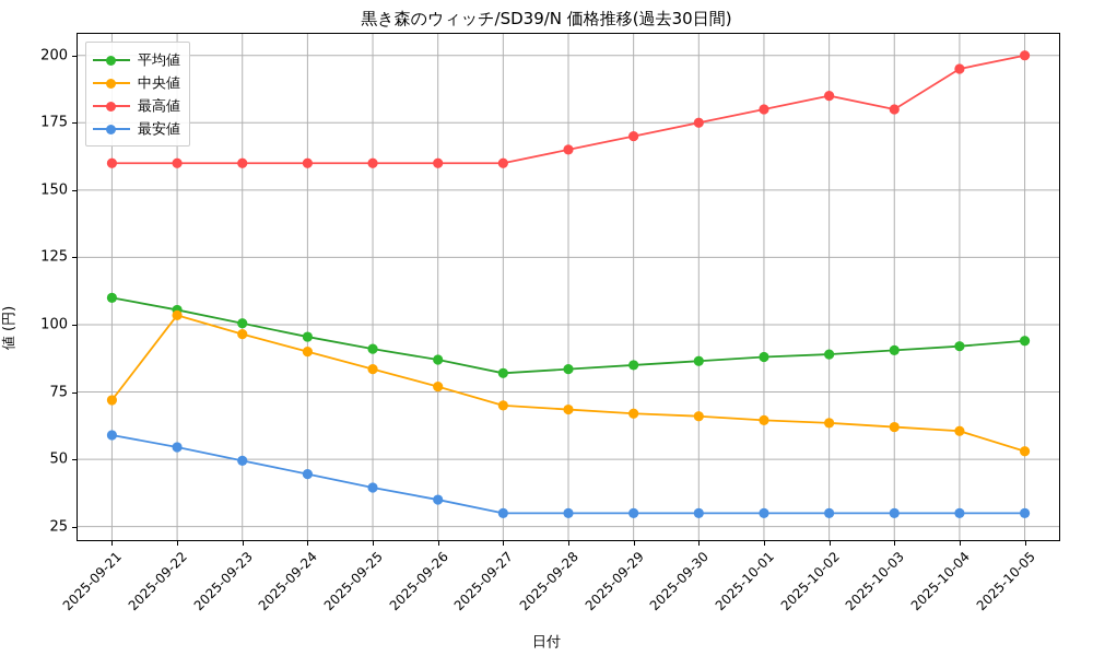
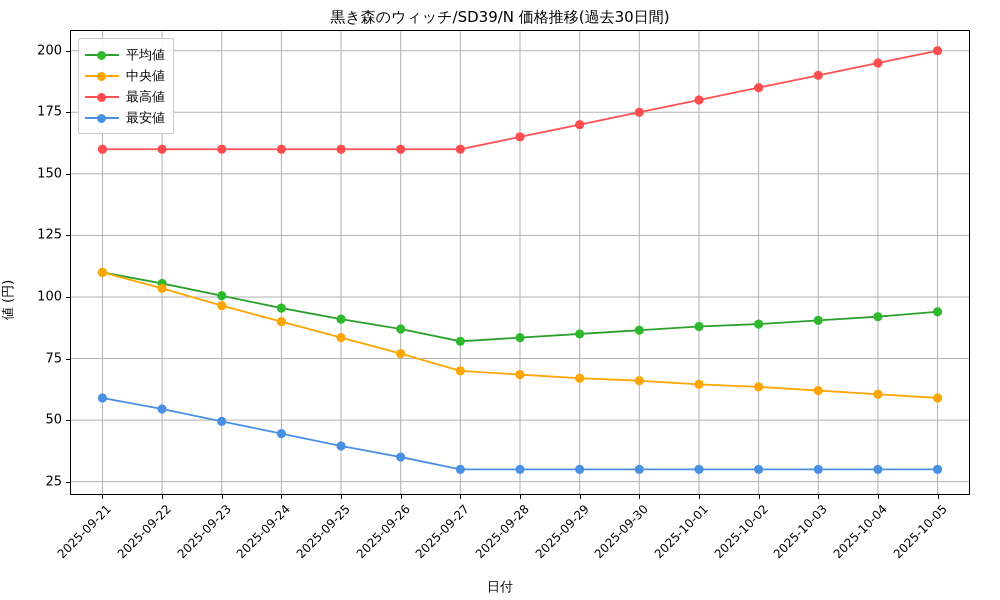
中央値/2025-09-21: 72 -> 110
最高値/2025-10-03: 180 -> 190
中央値/2025-10-05: 53 -> 59
